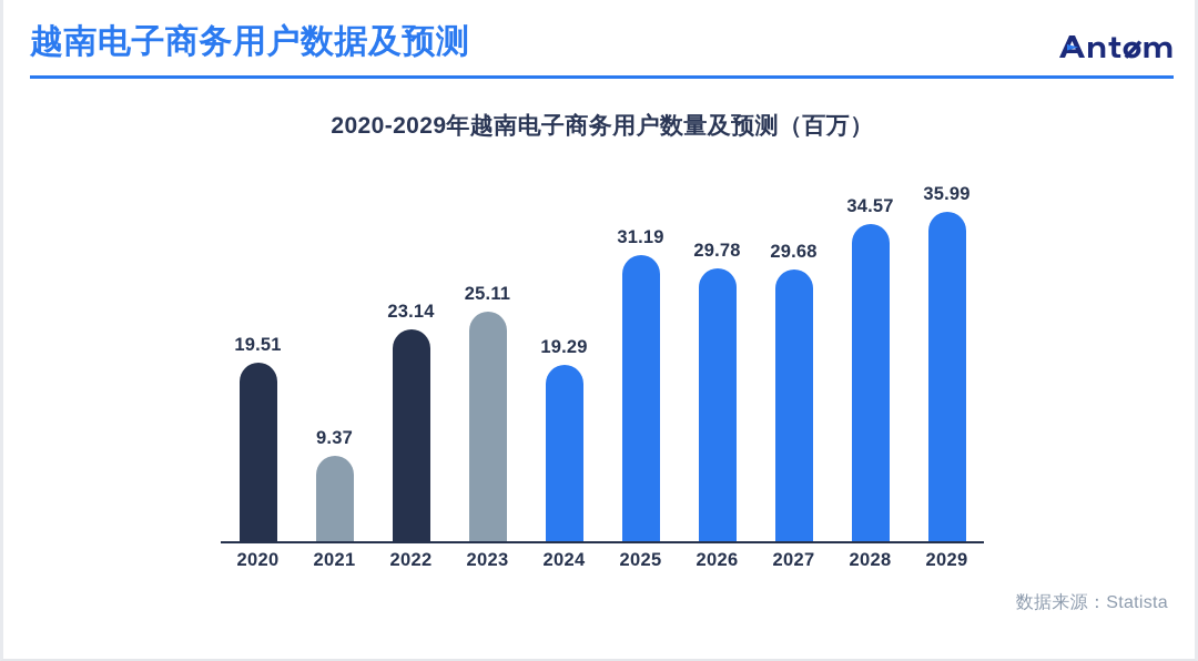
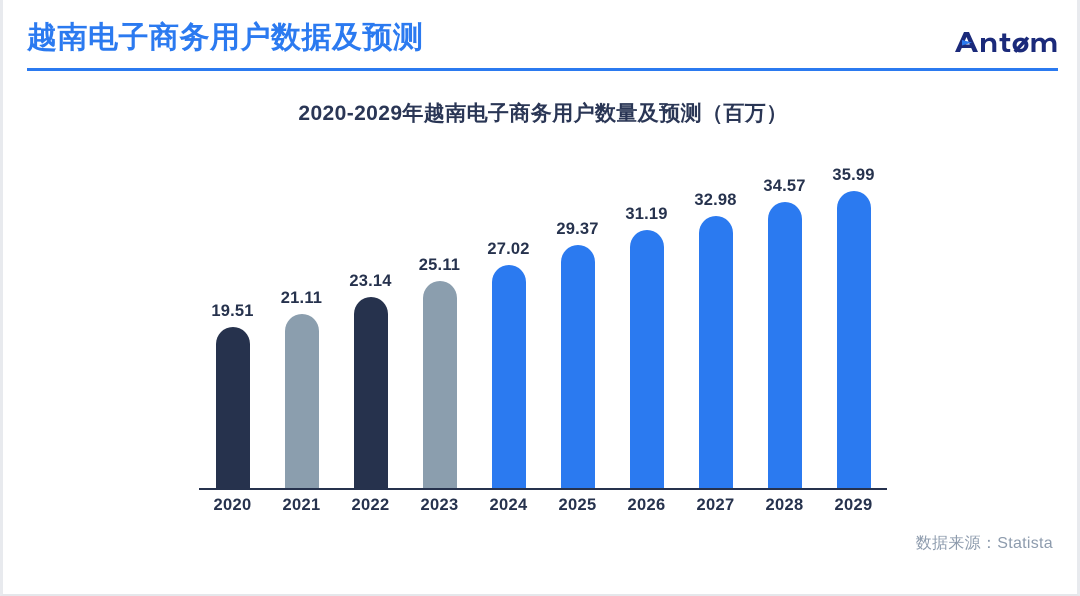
2021: 9.37 -> 21.11
2024: 19.29 -> 27.02
2025: 31.19 -> 29.37
2026: 29.78 -> 31.19
2027: 29.68 -> 32.98
